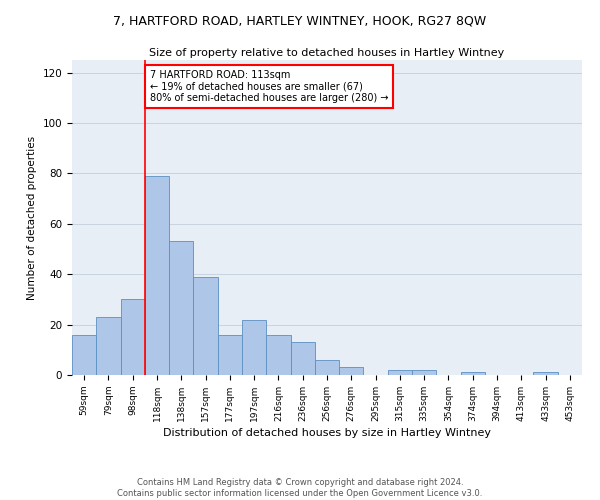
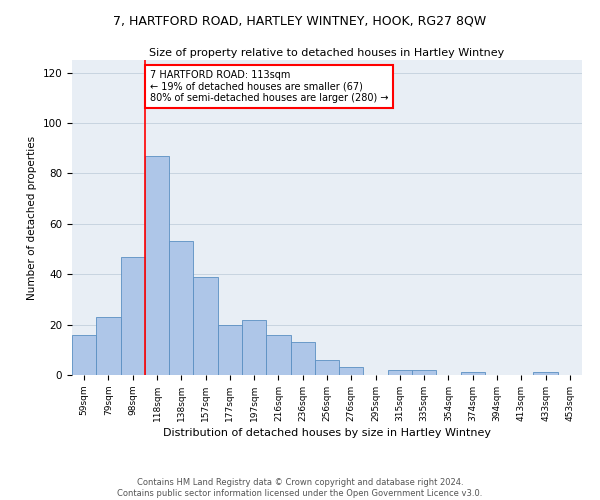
98sqm: 30 -> 47
118sqm: 79 -> 87
177sqm: 16 -> 20
